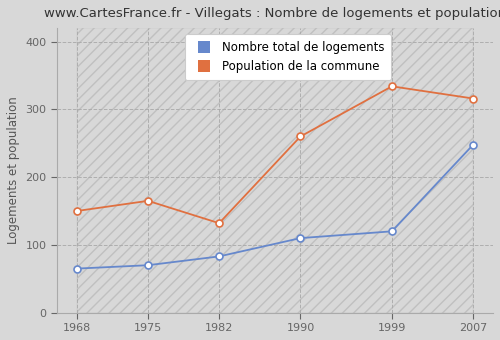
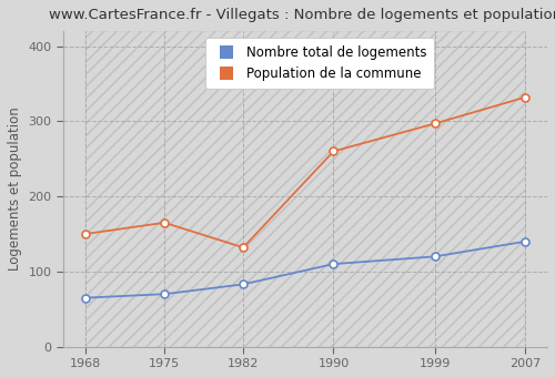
Population de la commune/1999: 334 -> 297
Nombre total de logements/2007: 248 -> 140
Population de la commune/2007: 316 -> 332
